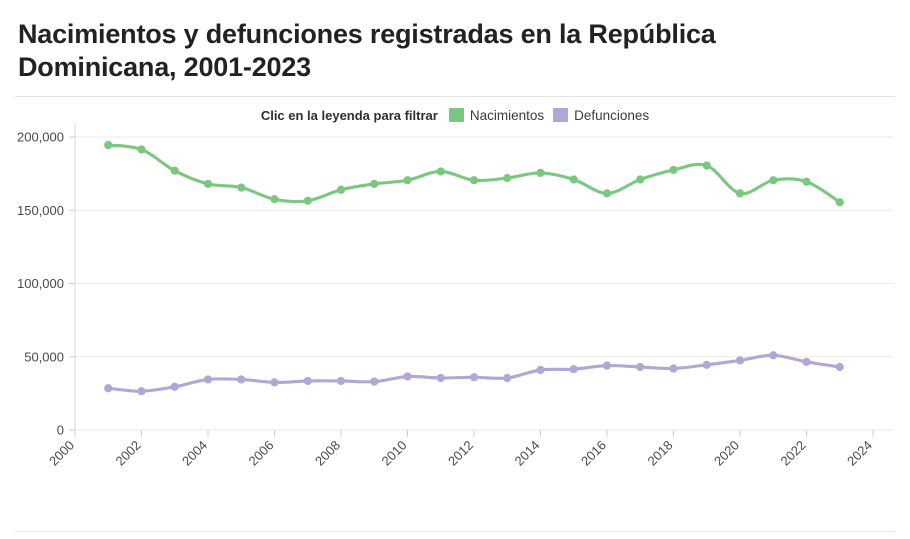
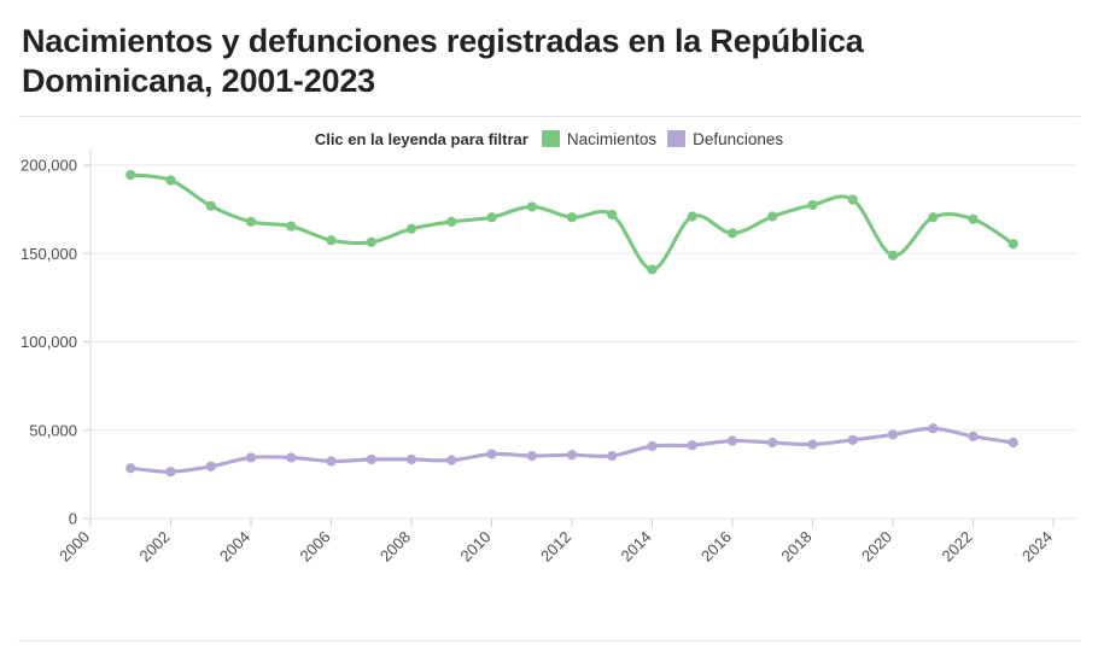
Nacimientos/2014: 176000 -> 141000
Nacimientos/2020: 162000 -> 149000
